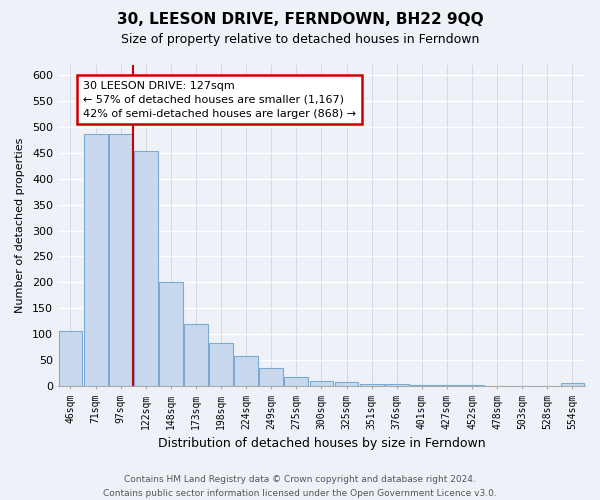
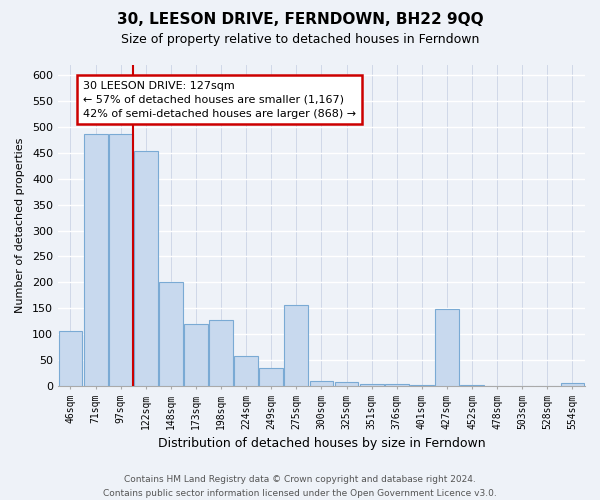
198sqm: 82 -> 128
275sqm: 17 -> 156
427sqm: 1 -> 148
